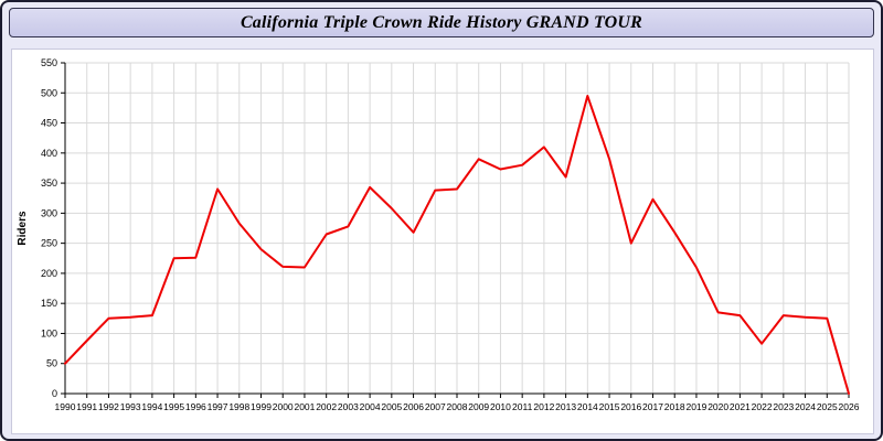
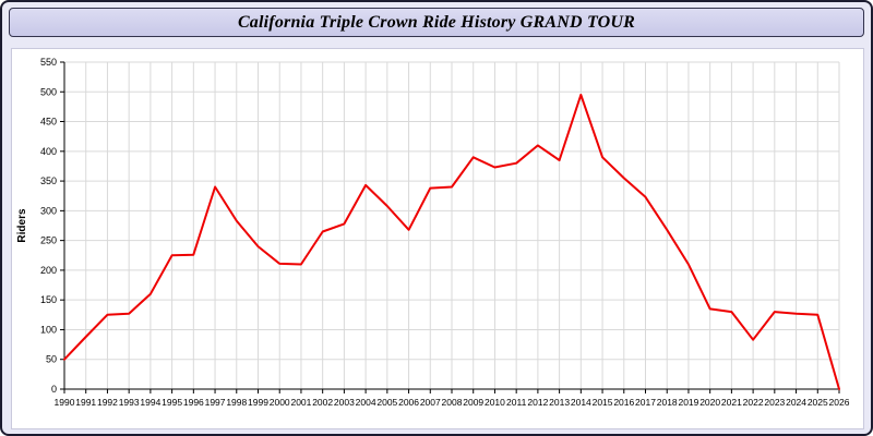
1994: 130 -> 160
2013: 360 -> 380
2016: 250 -> 360
